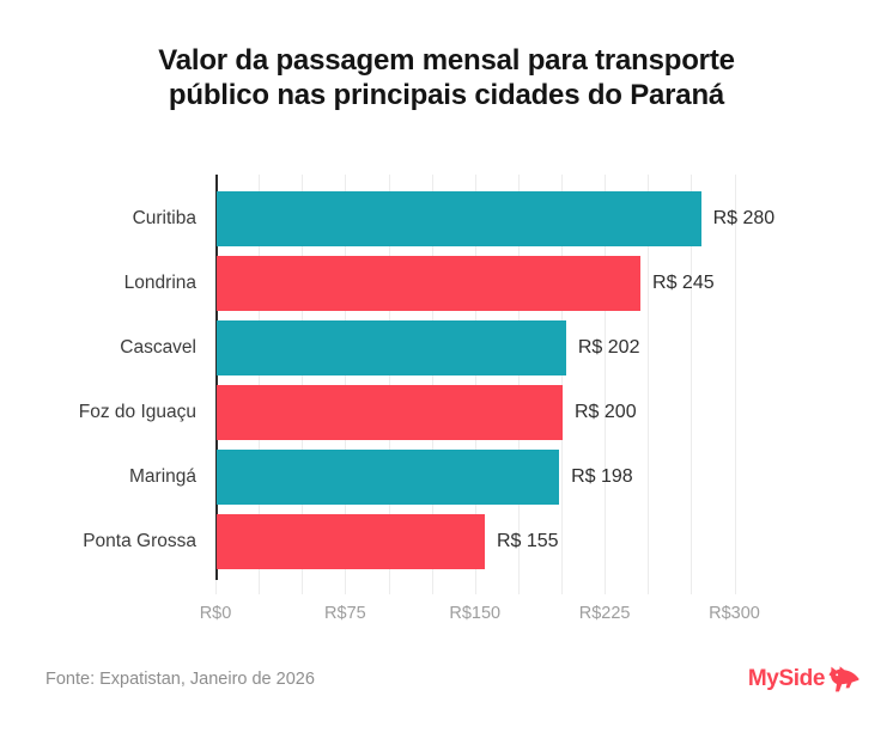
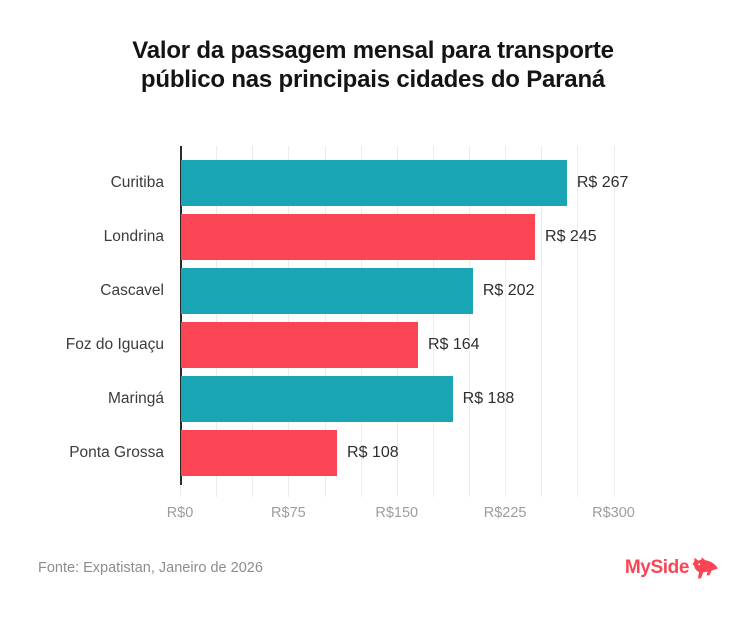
Curitiba: 280 -> 267
Foz do Iguaçu: 200 -> 164
Maringá: 198 -> 188
Ponta Grossa: 155 -> 108
